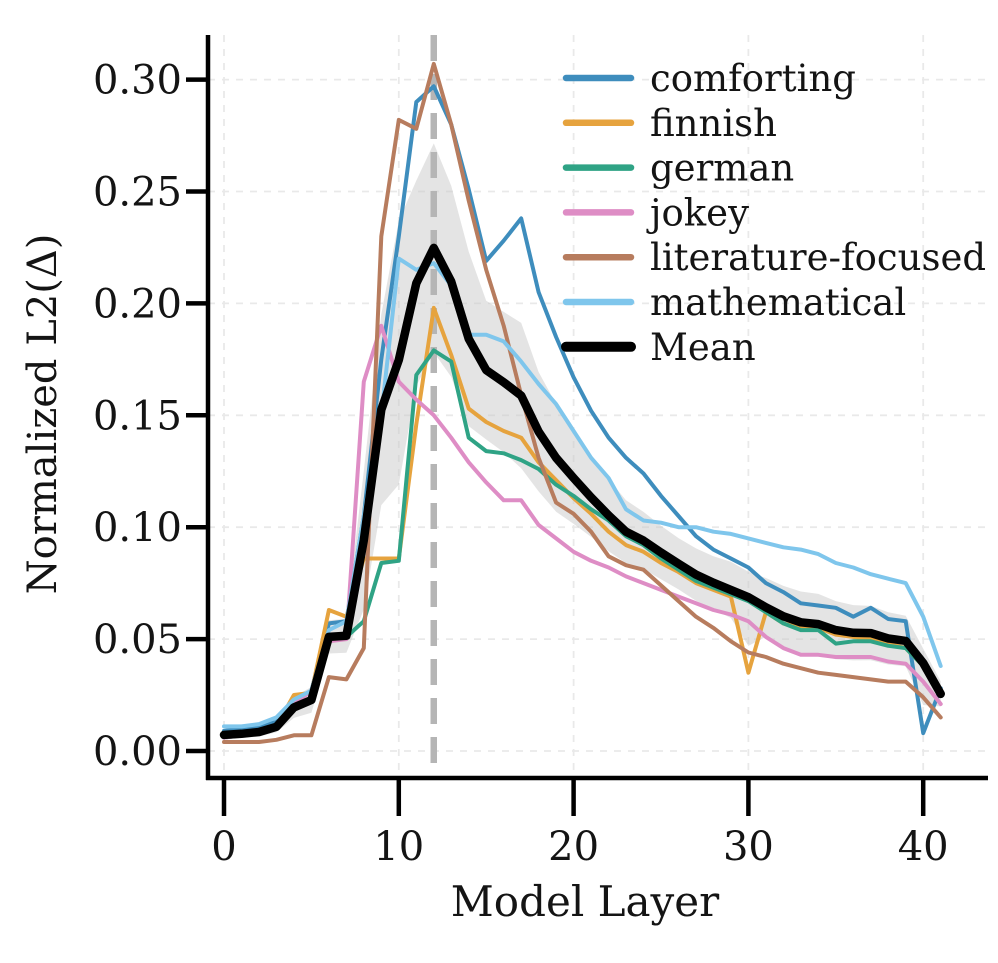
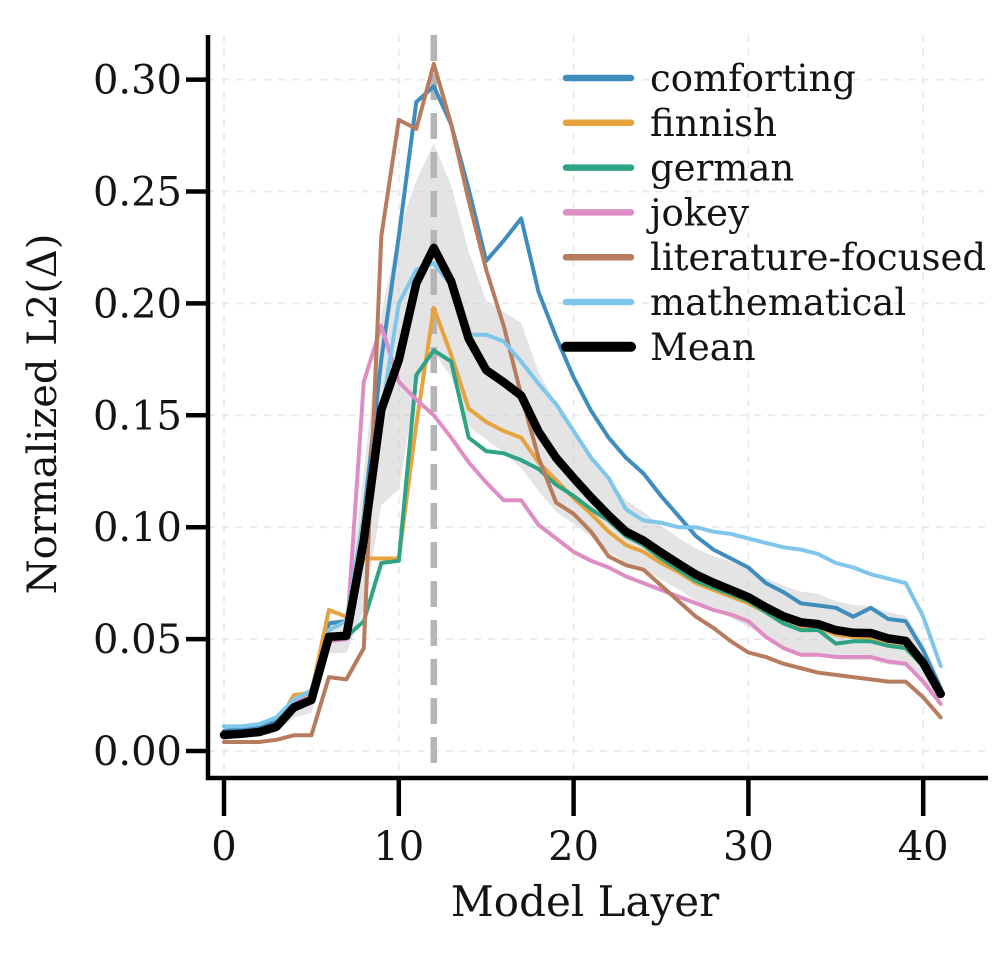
mathematical/10: 0.220 -> 0.200
finnish/30: 0.035 -> 0.066
comforting/40: 0.008 -> 0.045
